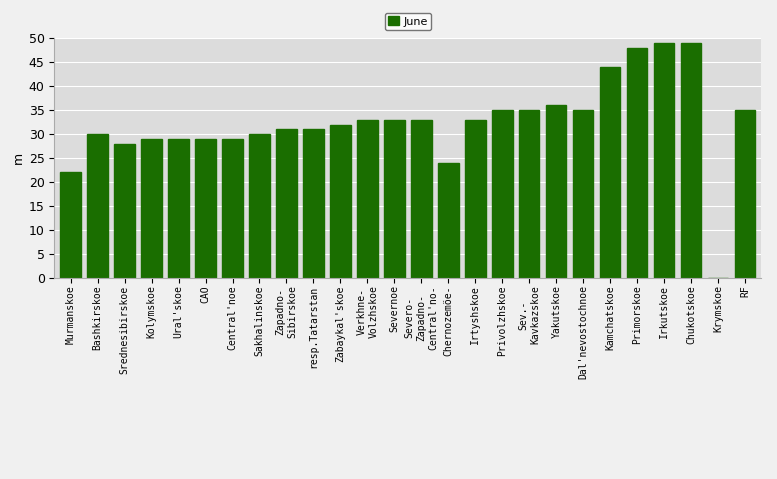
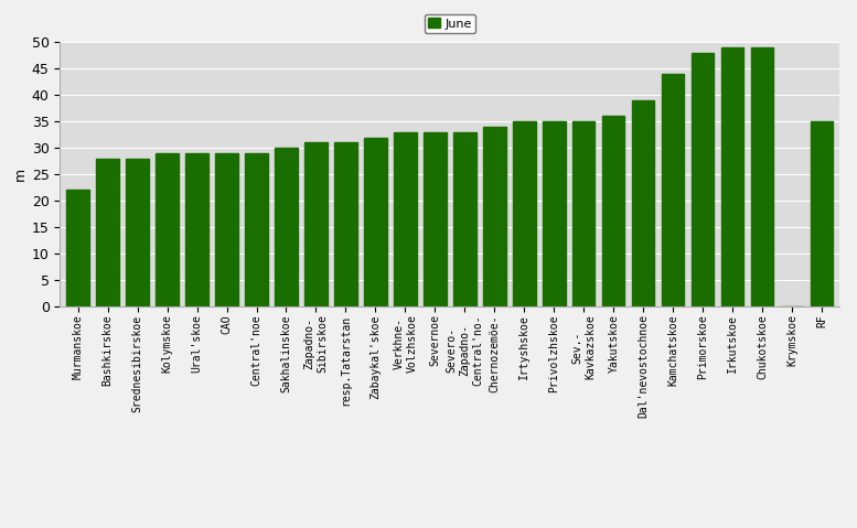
Bashkirskoe: 30 -> 28
Chernozemöe-: 24 -> 34
Irtyshskoe: 33 -> 35
Dal'nevostochnoe: 35 -> 39
